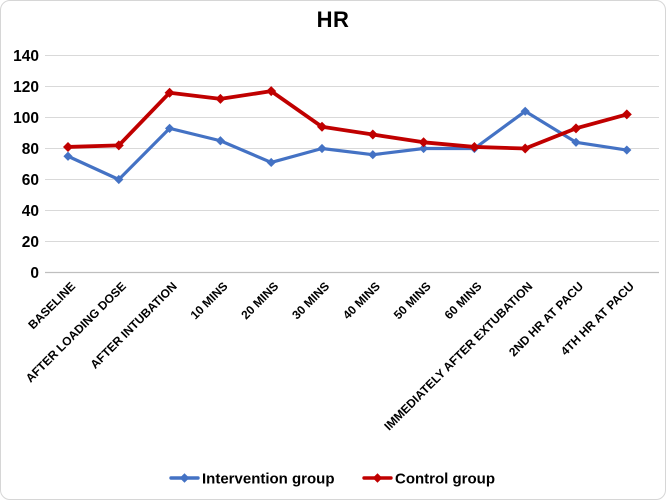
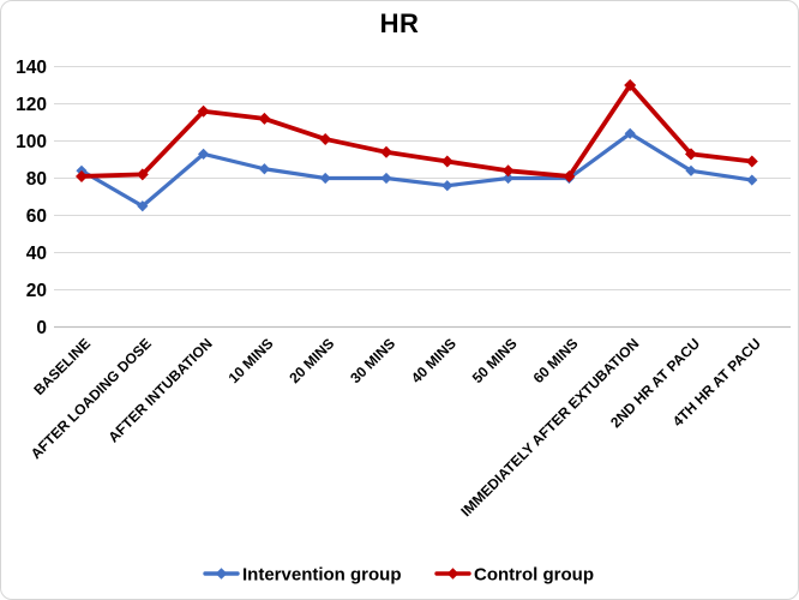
Intervention group/BASELINE: 75 -> 84
Intervention group/AFTER LOADING DOSE: 60 -> 65
Intervention group/20 MINS: 71 -> 80
Control group/20 MINS: 117 -> 101
Control group/IMMEDIATELY AFTER EXTUBATION: 80 -> 130
Control group/4TH HR AT PACU: 102 -> 89
